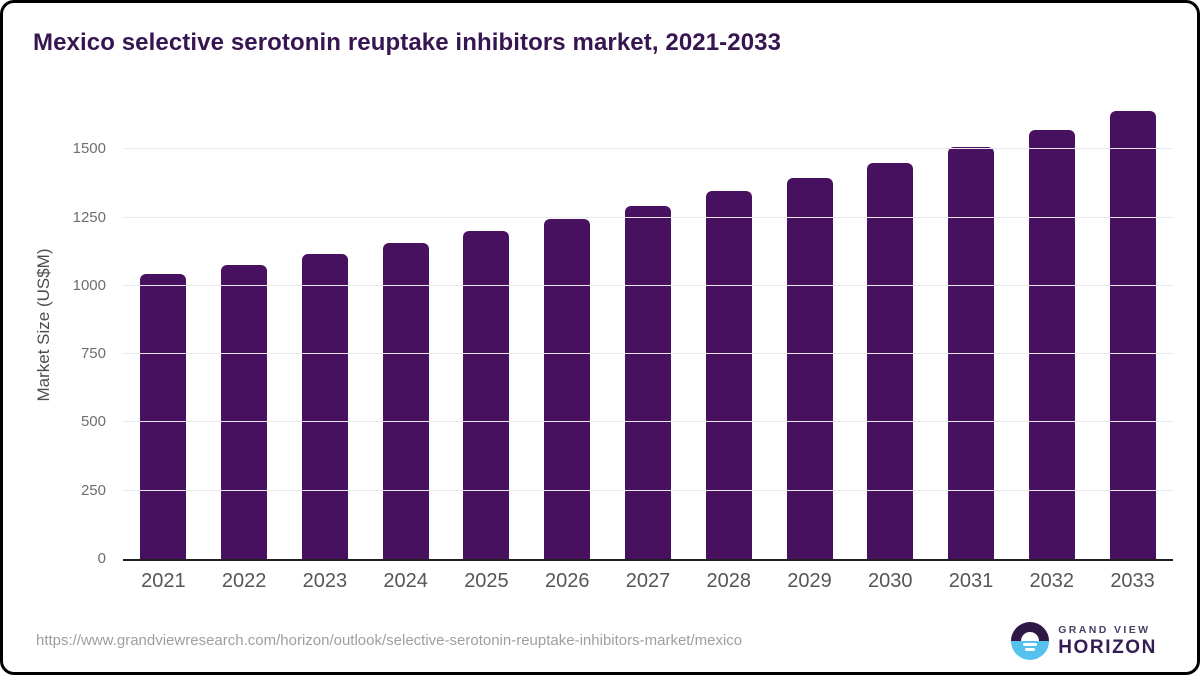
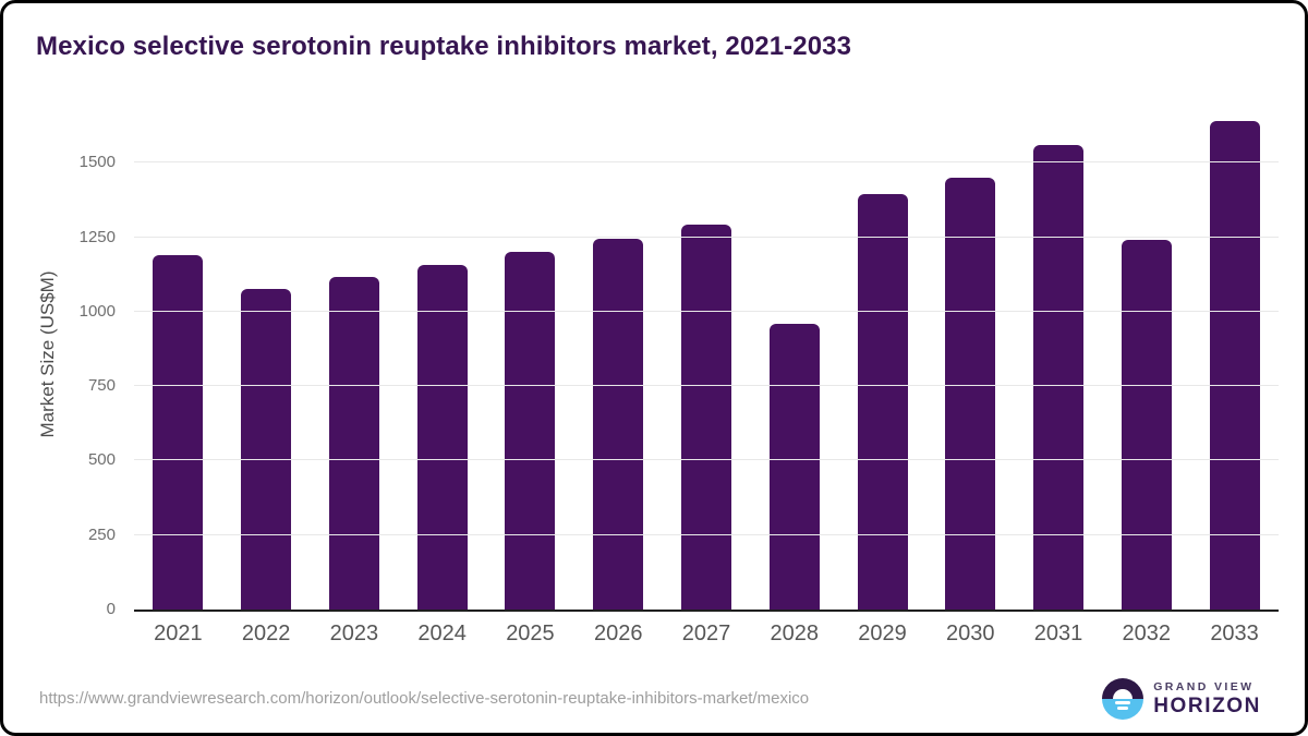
2021: 1040 -> 1190
2028: 1350 -> 960
2031: 1510 -> 1560
2032: 1570 -> 1240
